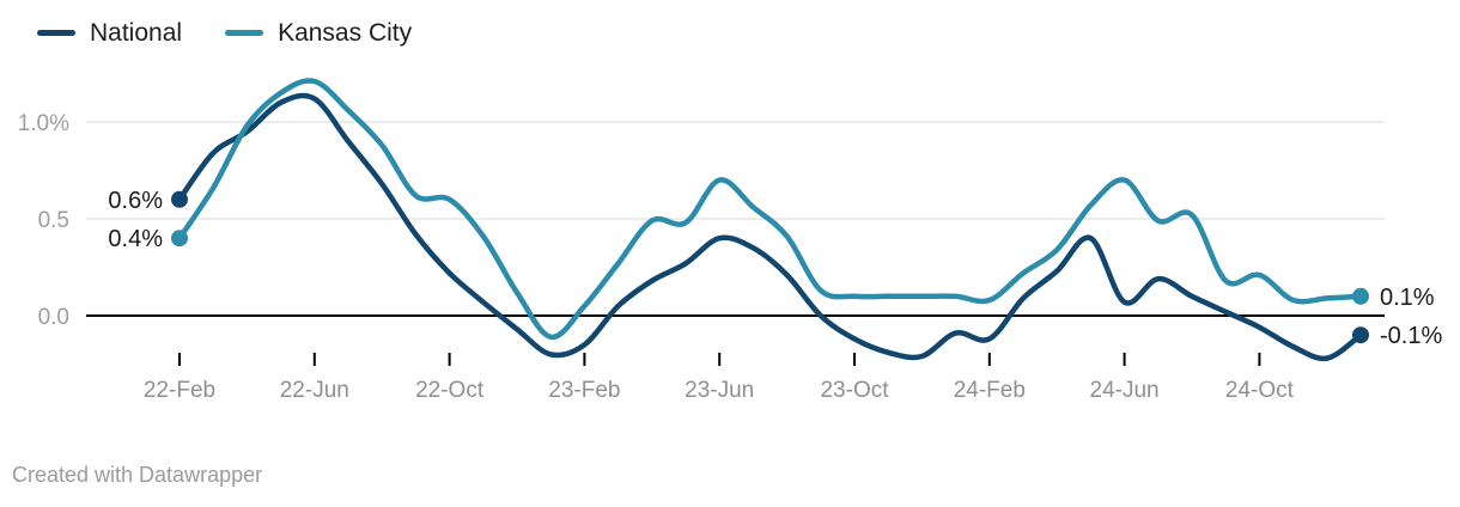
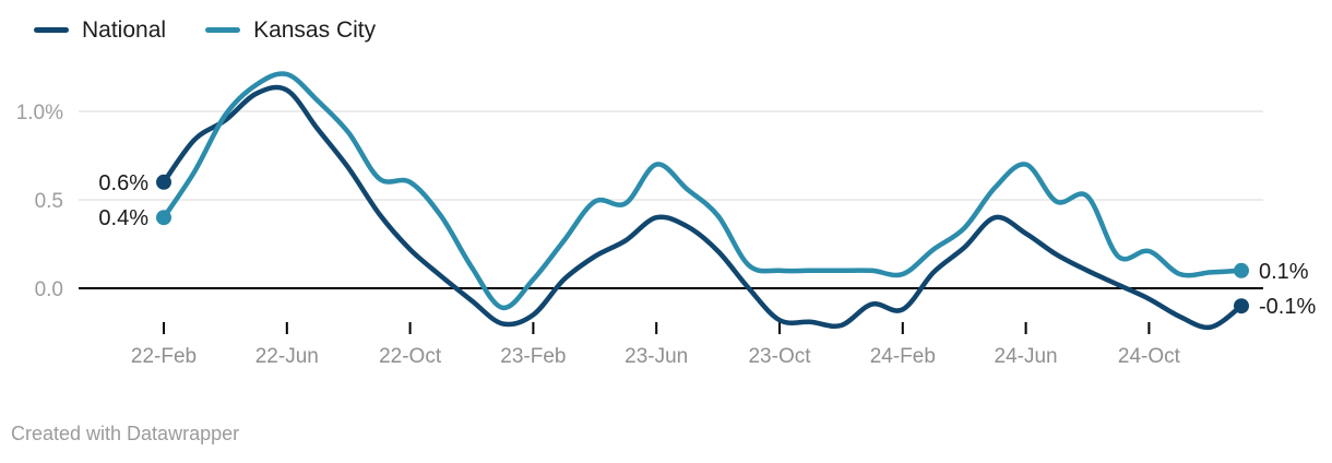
National/23-Oct: -0.12% -> -0.18%
National/24-Jun: 0.07% -> 0.31%
